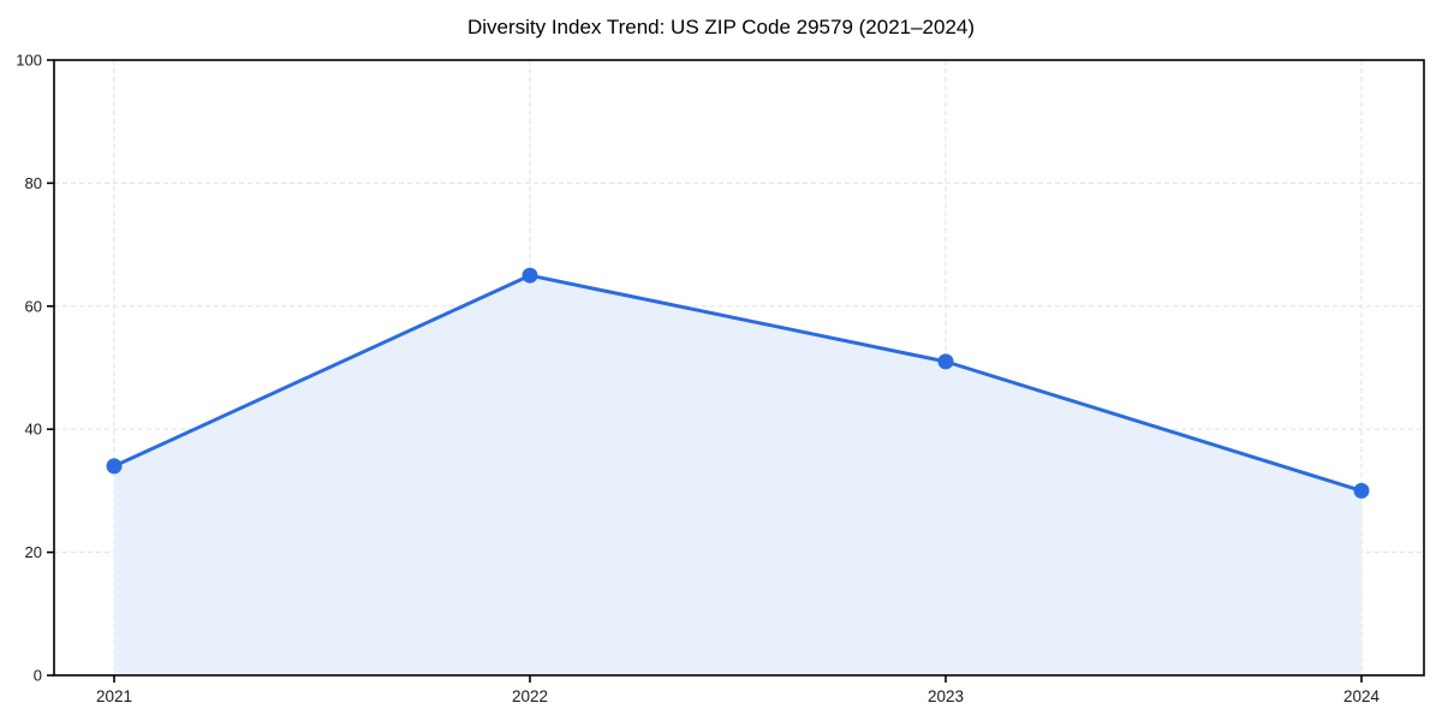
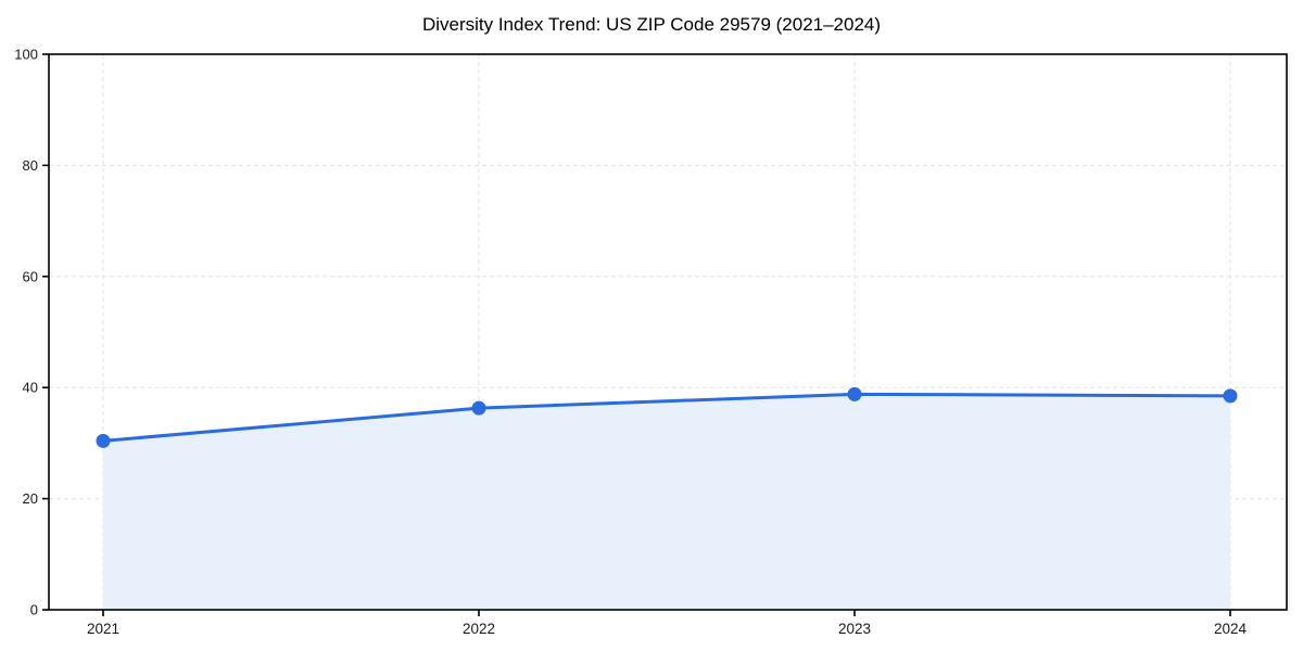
2021: 34 -> 30
2022: 65 -> 36
2023: 51 -> 39
2024: 30 -> 38
